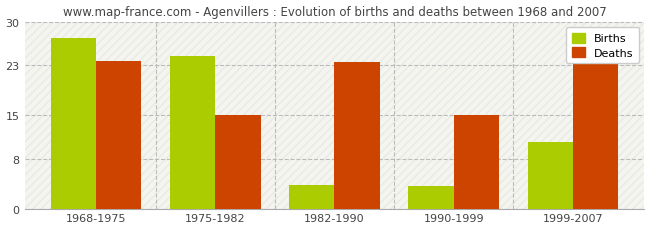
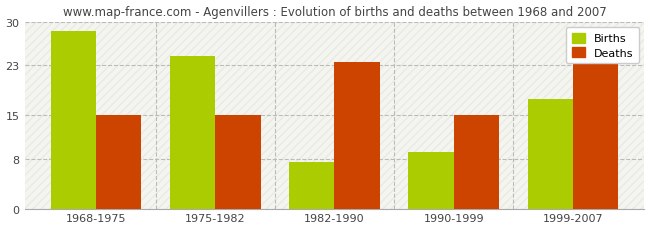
Births/1968-1975: 27.4 -> 28.5
Deaths/1968-1975: 23.6 -> 15.0
Births/1982-1990: 3.8 -> 7.5
Births/1990-1999: 3.6 -> 9.0
Births/1999-2007: 10.6 -> 17.5
